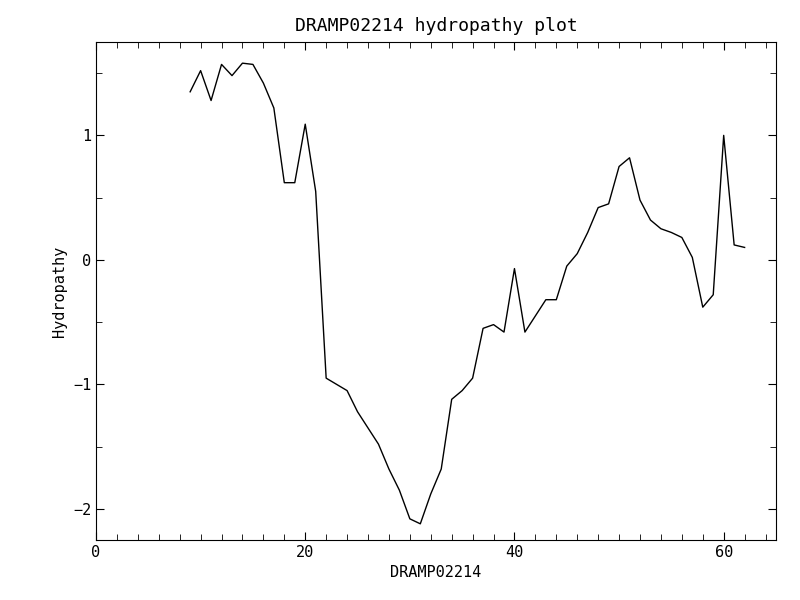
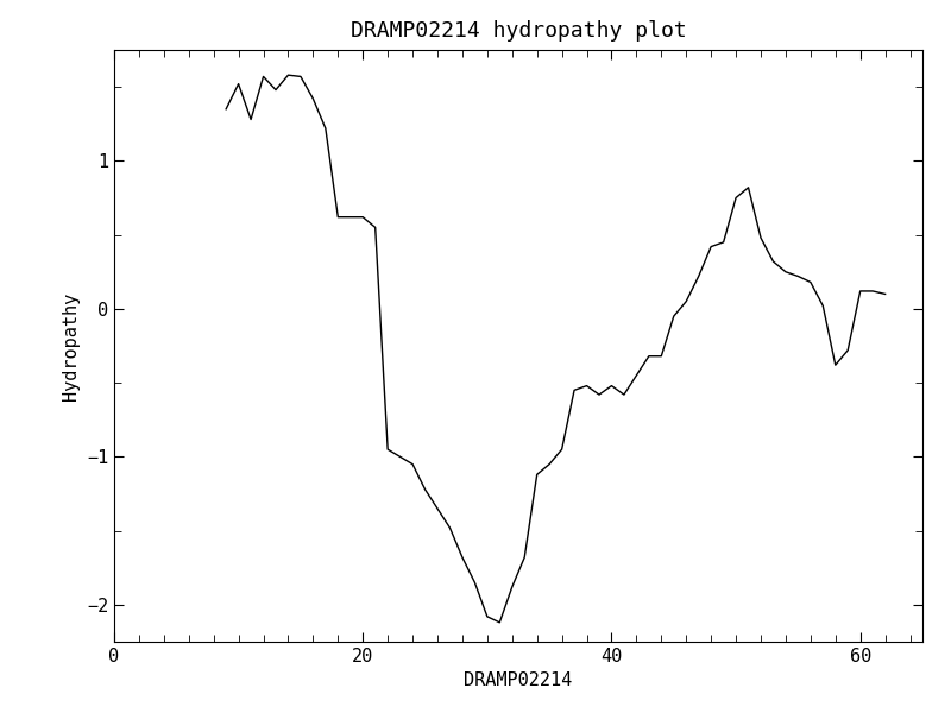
20: 1.09 -> 0.62
40: -0.07 -> -0.52
60: 1.00 -> 0.12
